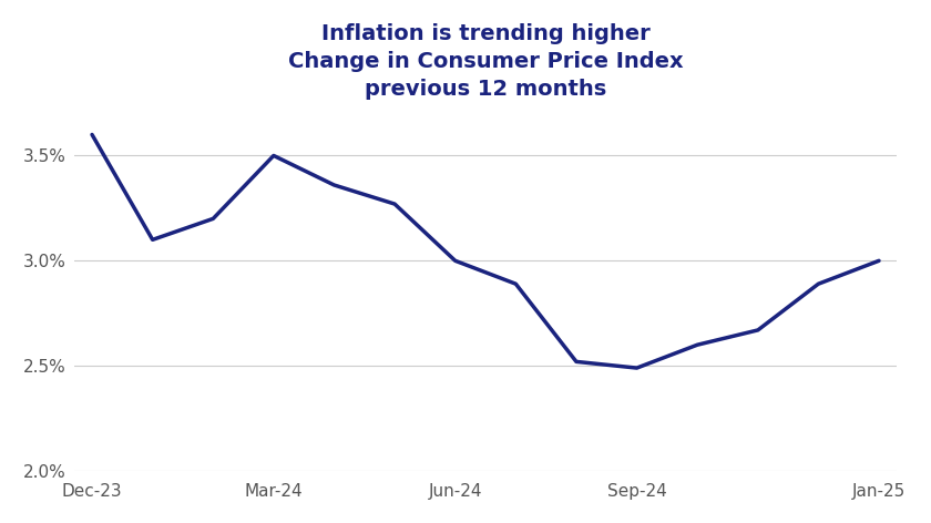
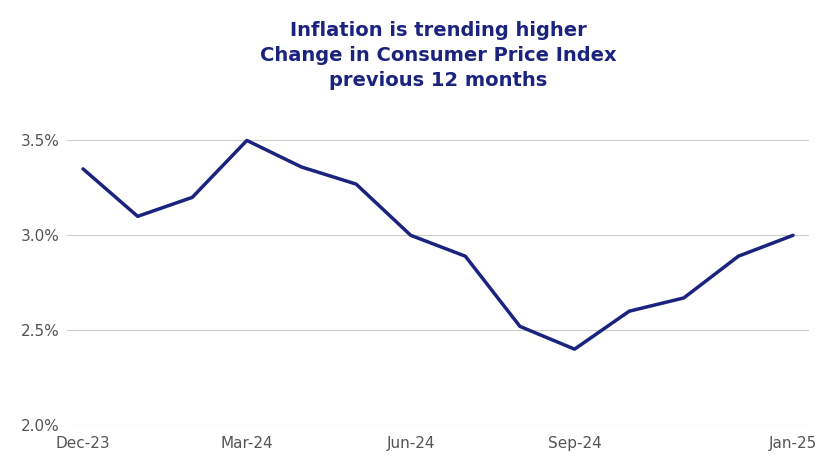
Dec-23: 3.60% -> 3.35%
Sep-24: 2.49% -> 2.40%
